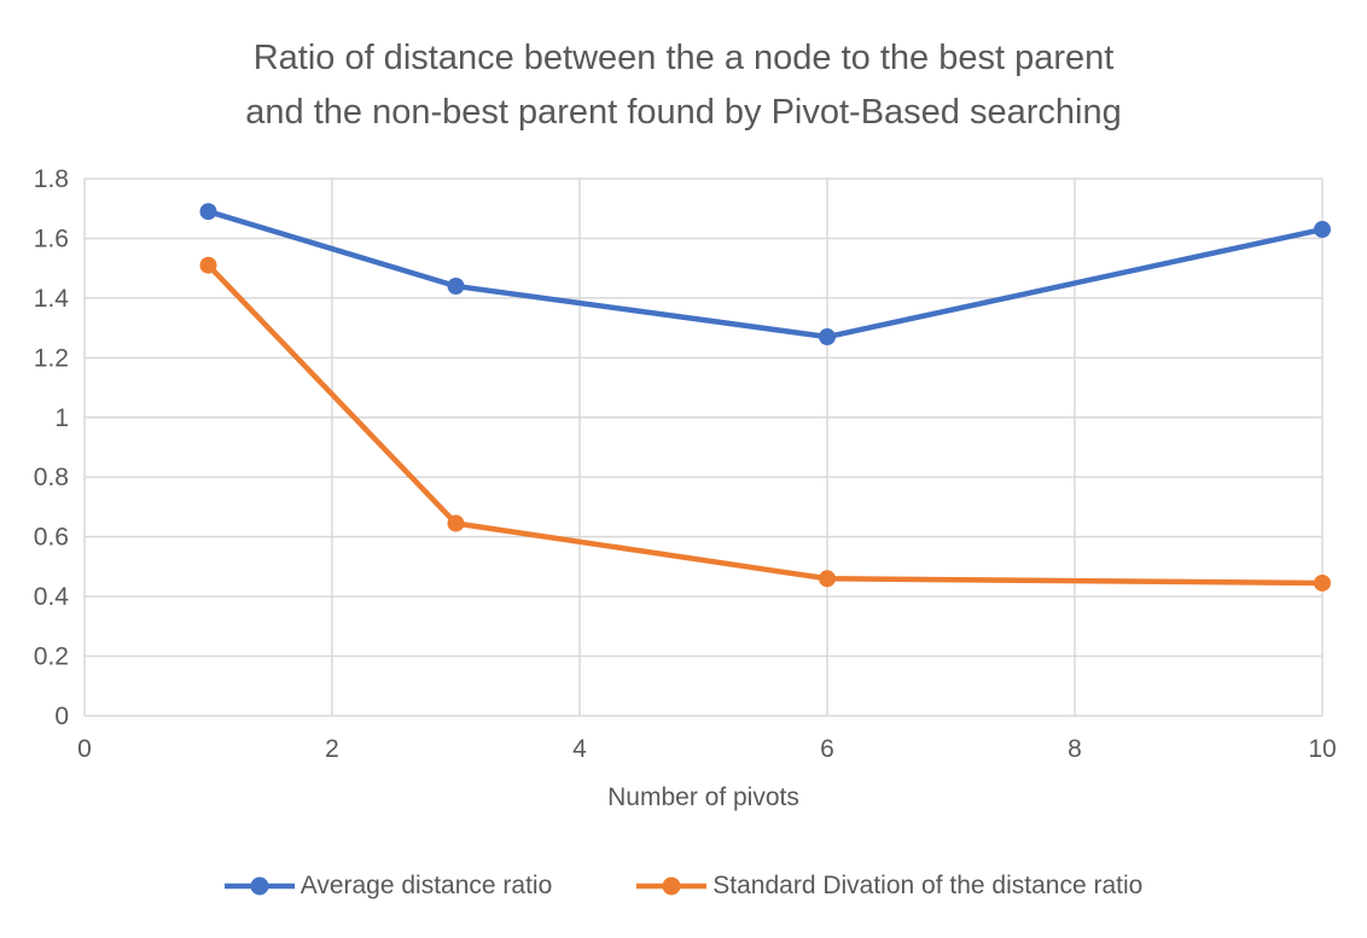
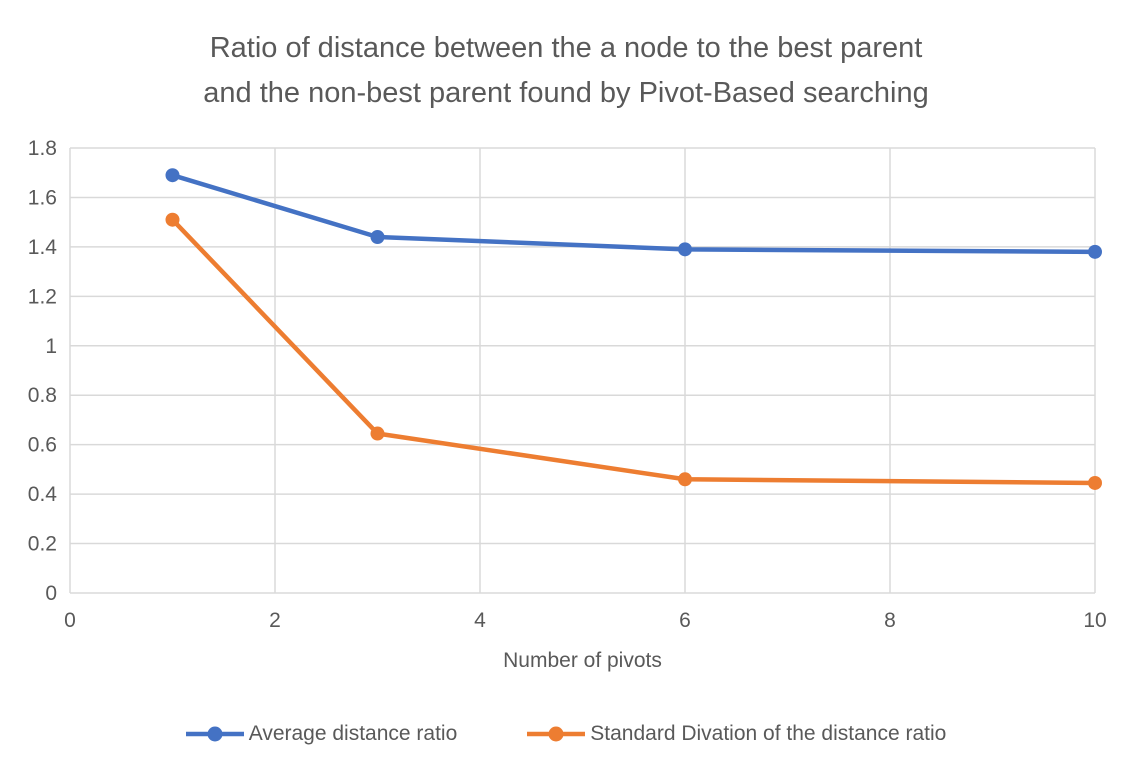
Average distance ratio/6: 1.27 -> 1.39
Average distance ratio/10: 1.63 -> 1.38
